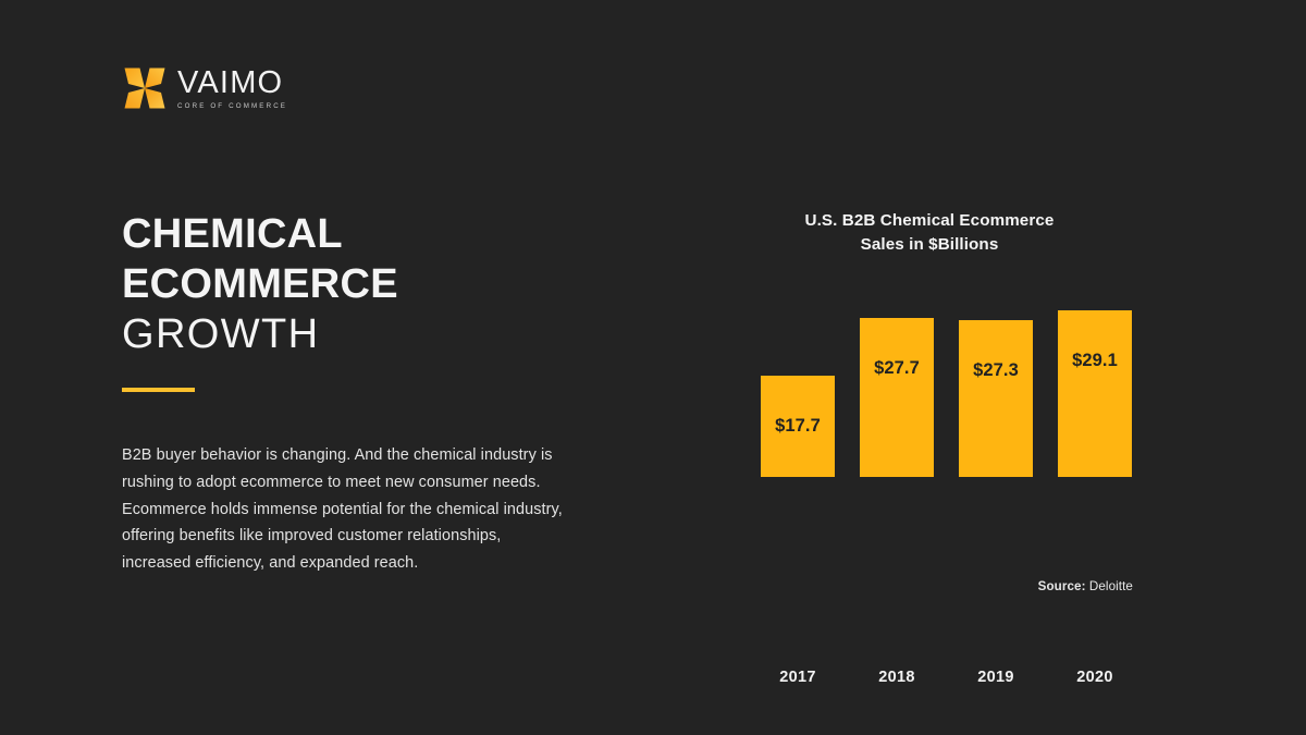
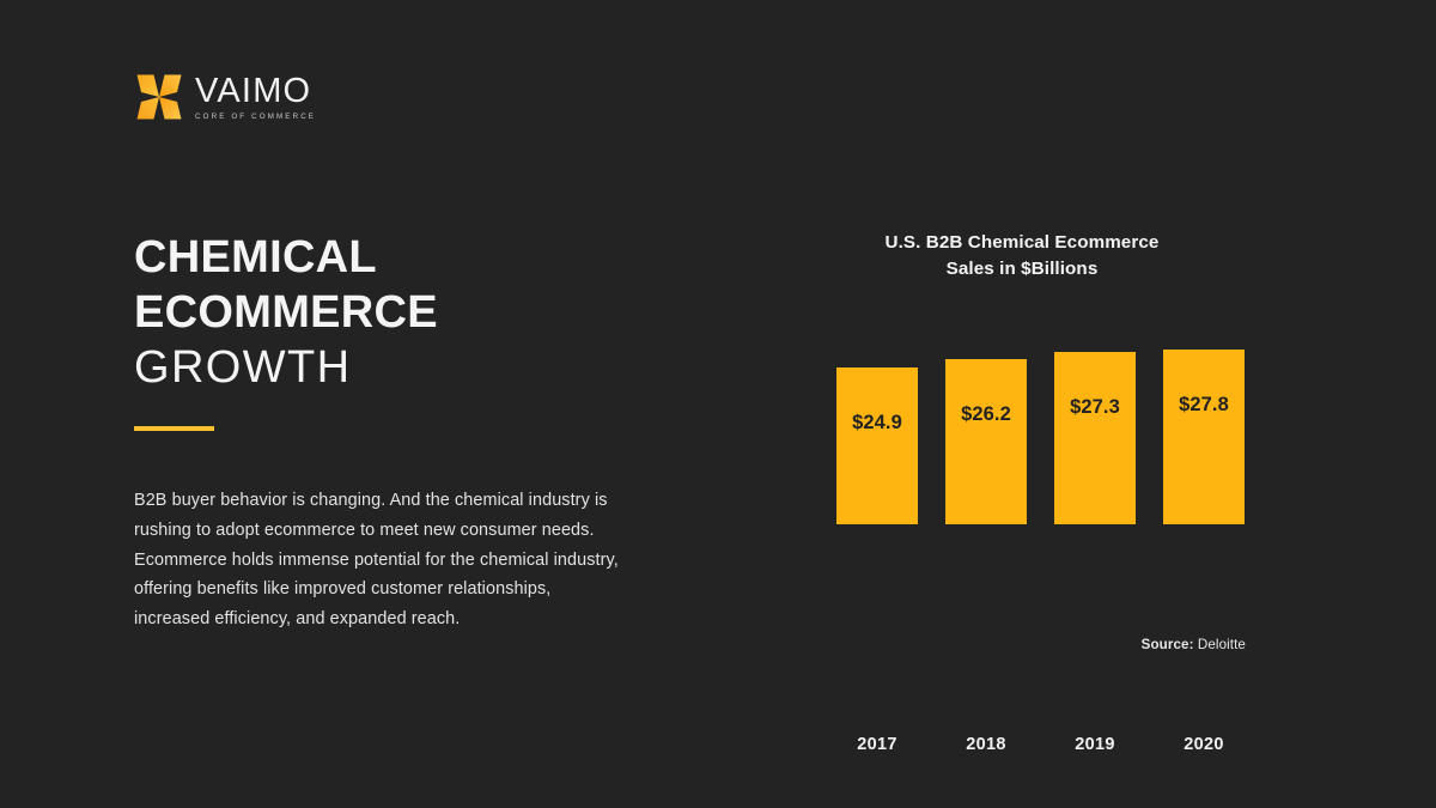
2017: $17.7 -> $24.9
2018: $27.7 -> $26.2
2020: $29.1 -> $27.8
